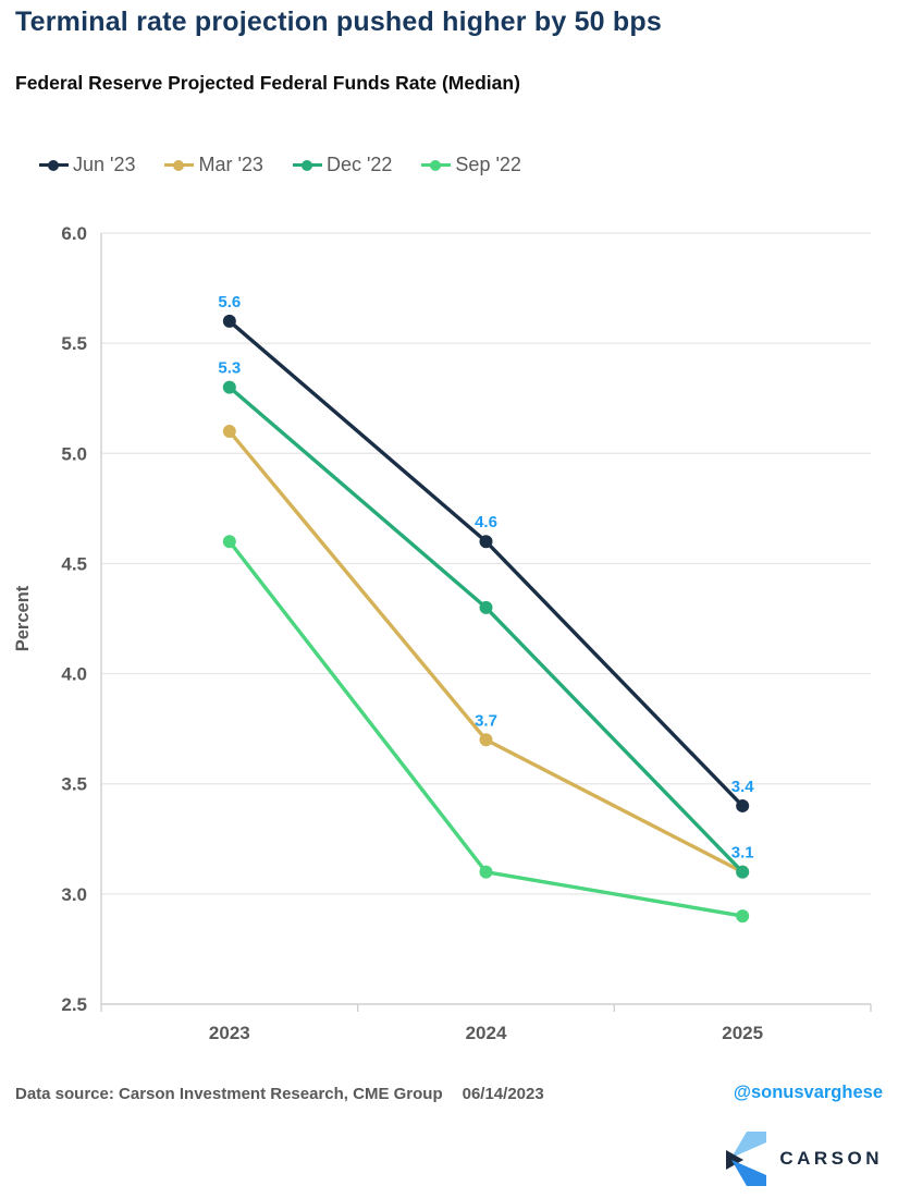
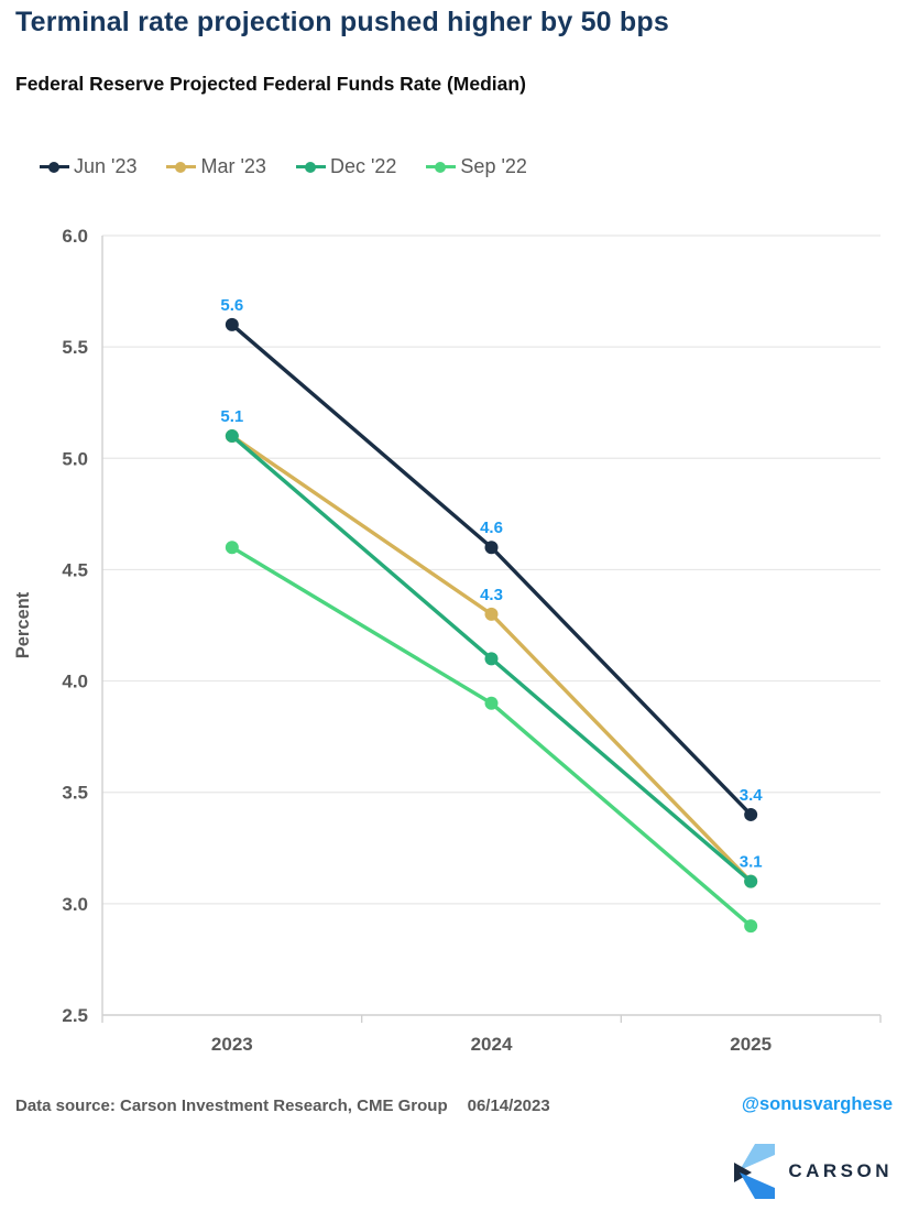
Dec '22/2023: 5.3 -> 5.1
Mar '23/2024: 3.7 -> 4.3
Dec '22/2024: 4.3 -> 4.1
Sep '22/2024: 3.1 -> 3.9
